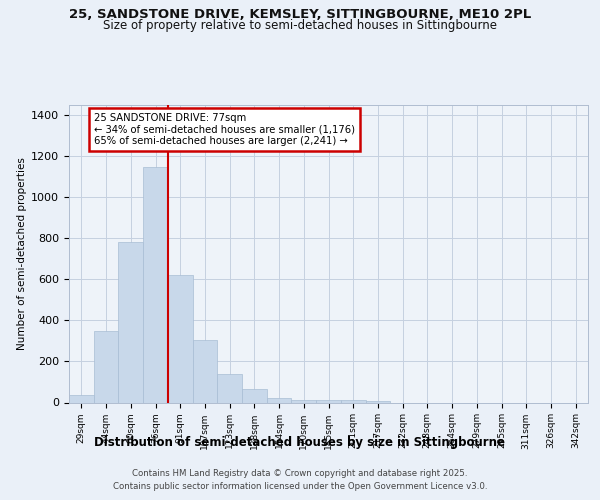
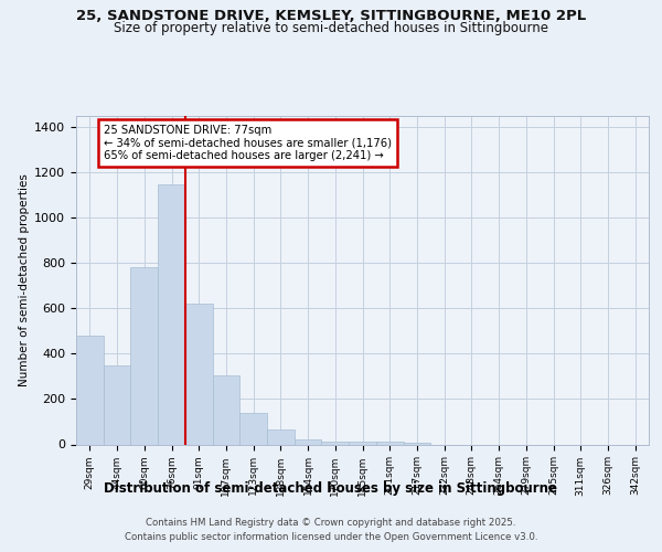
29sqm: 35 -> 480
